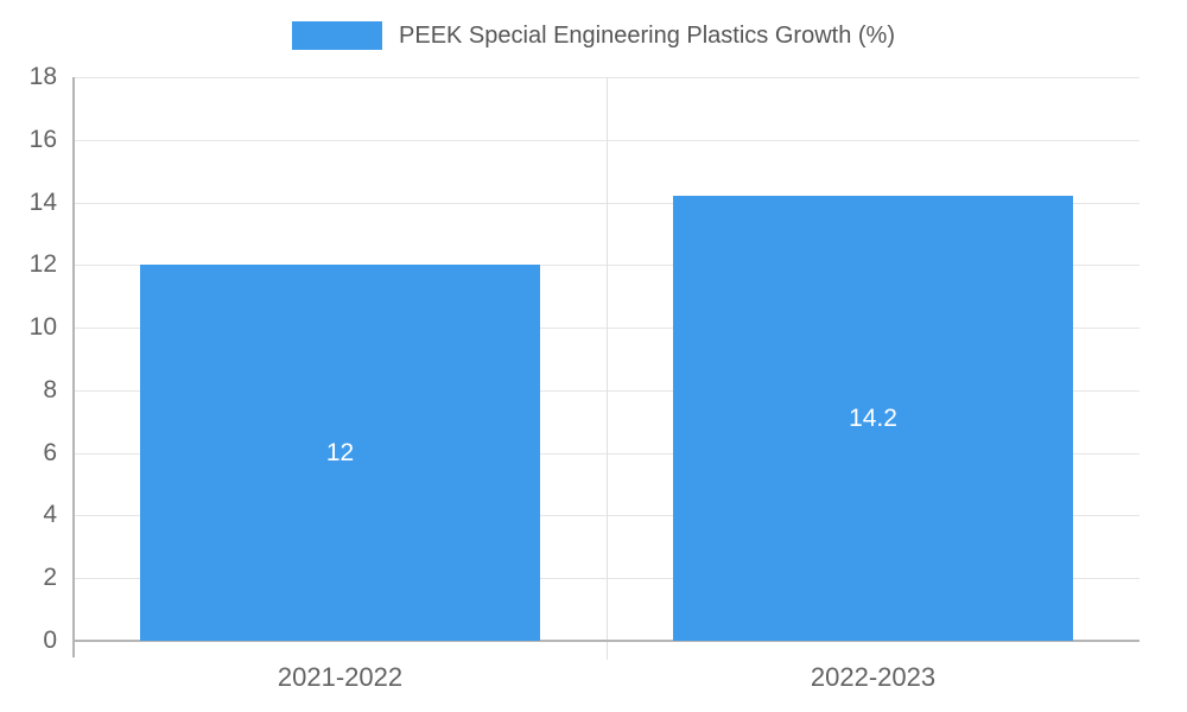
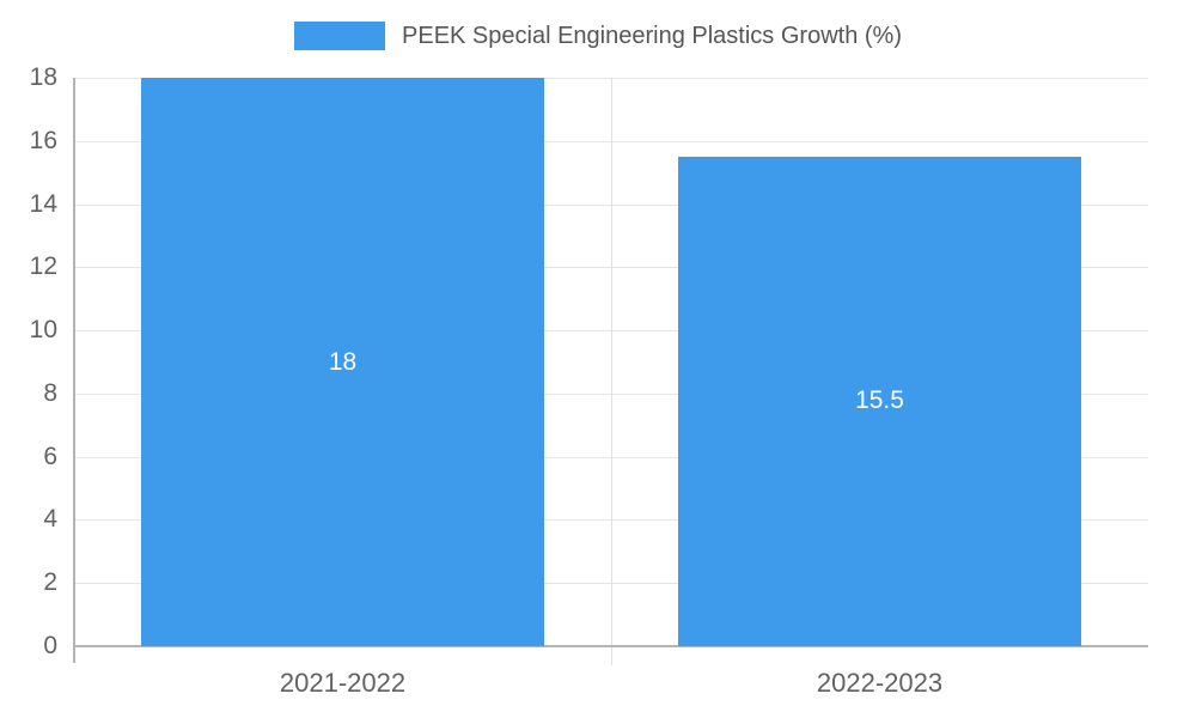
2021-2022: 12 -> 18
2022-2023: 14.2 -> 15.5
